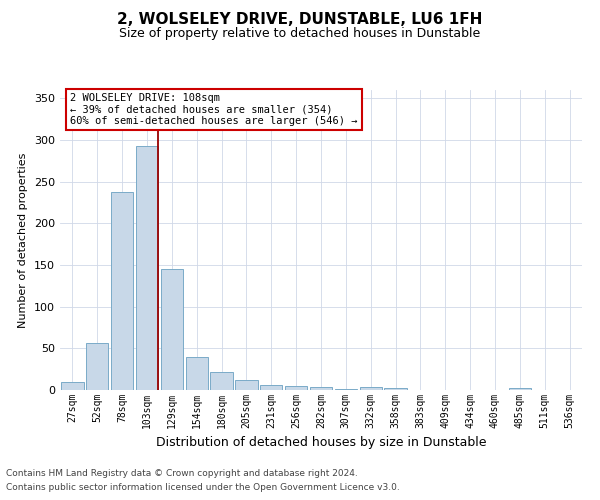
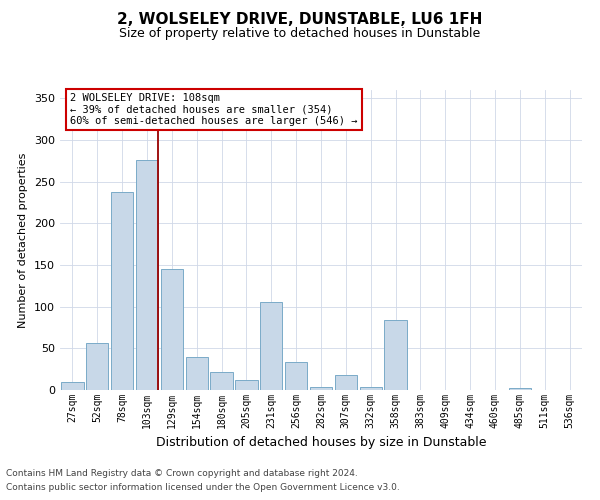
103sqm: 293 -> 276
231sqm: 6 -> 106
256sqm: 5 -> 34
307sqm: 1 -> 18
358sqm: 3 -> 84
